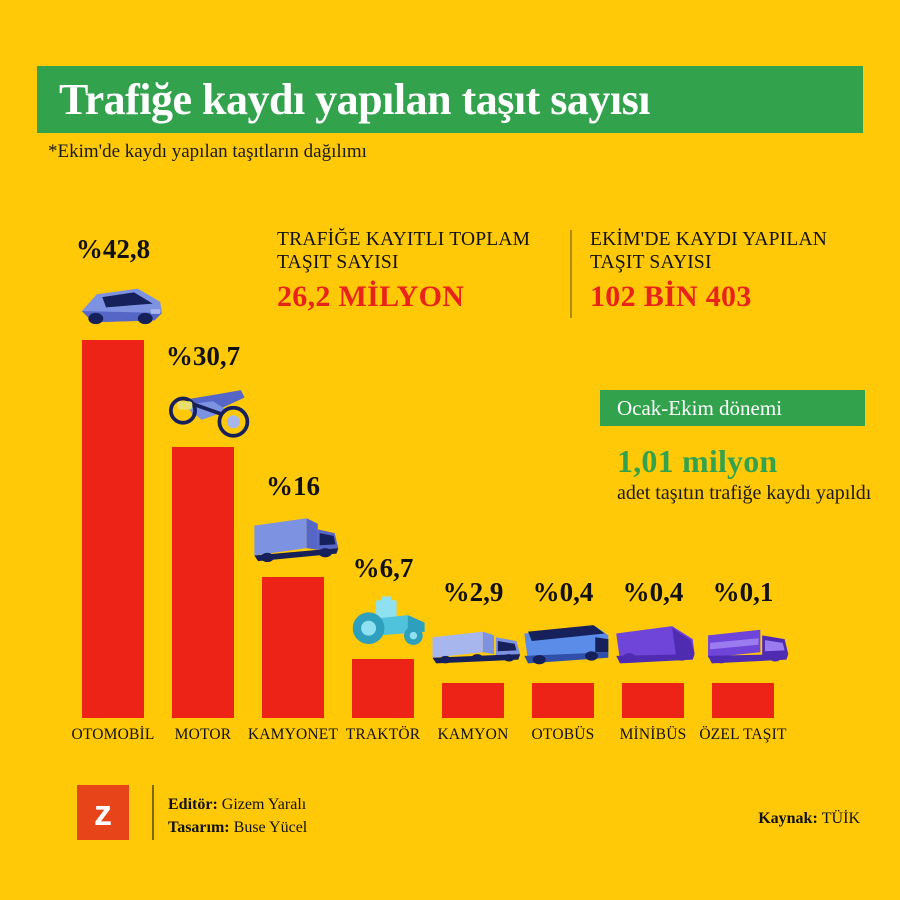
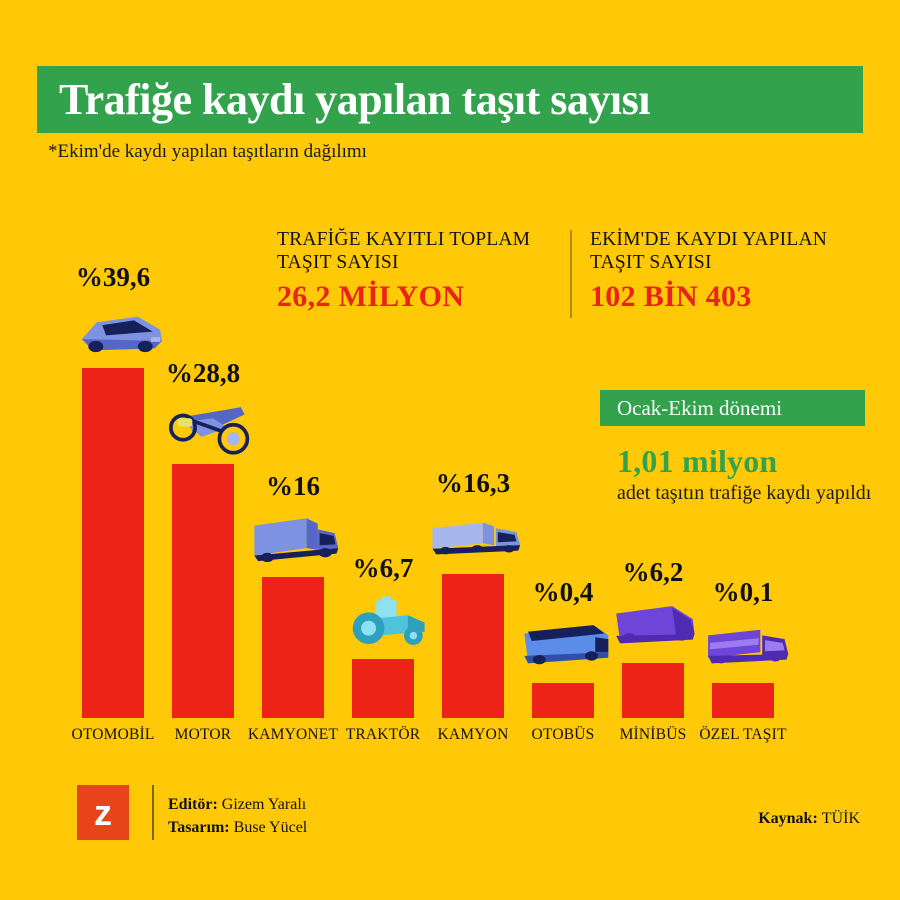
OTOMOBİL: 42,8 -> 39,6
MOTOR: 30,7 -> 28,8
KAMYON: 2,9 -> 16,3
MİNİBÜS: 0,4 -> 6,2
